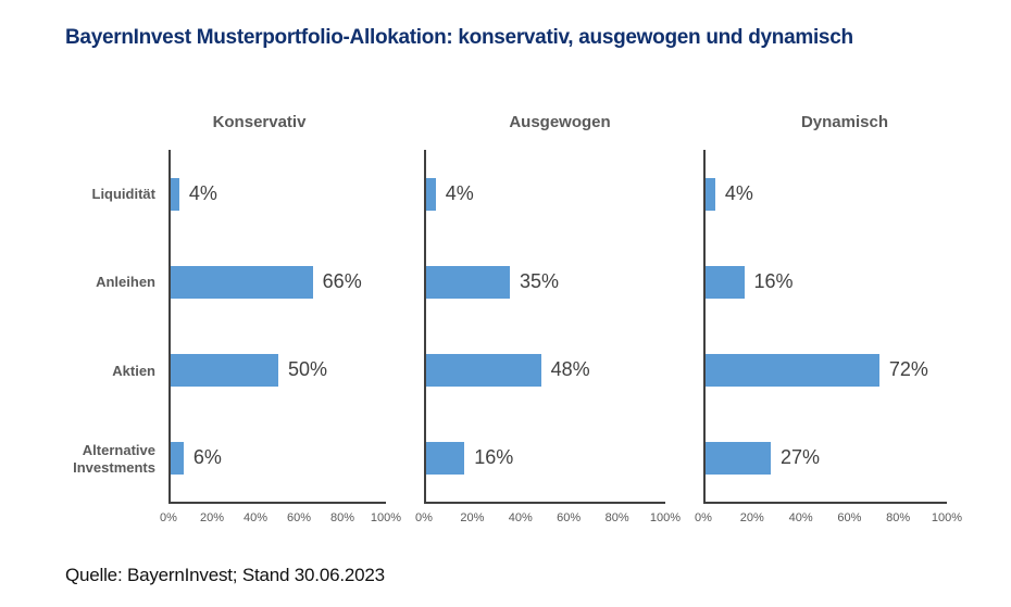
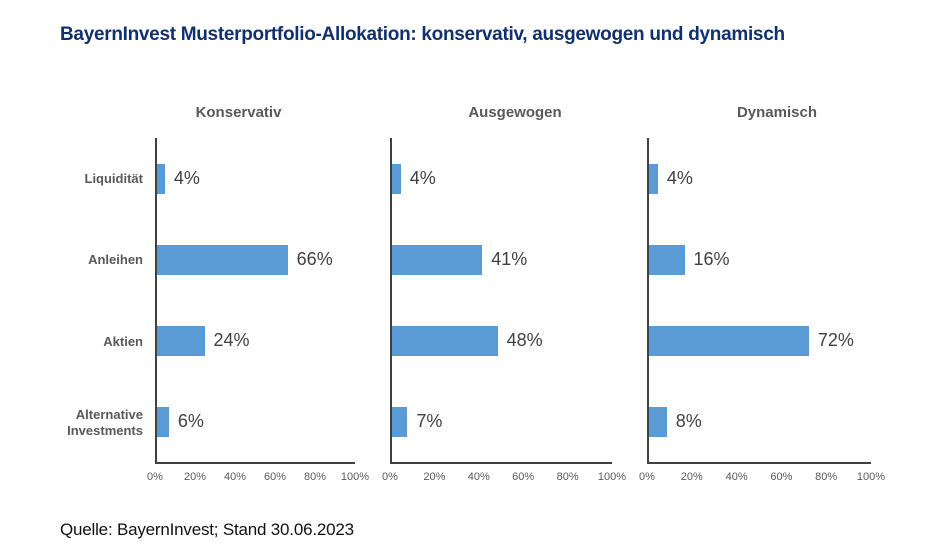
Ausgewogen/Anleihen: 35% -> 41%
Konservativ/Aktien: 50% -> 24%
Ausgewogen/Alternative Investments: 16% -> 7%
Dynamisch/Alternative Investments: 27% -> 8%
